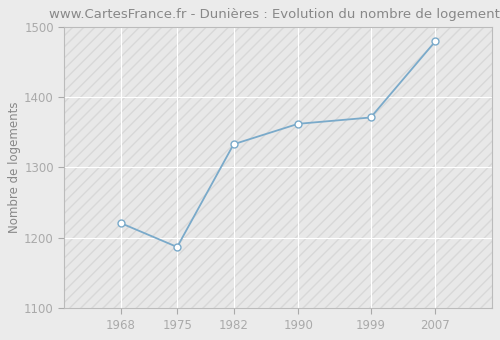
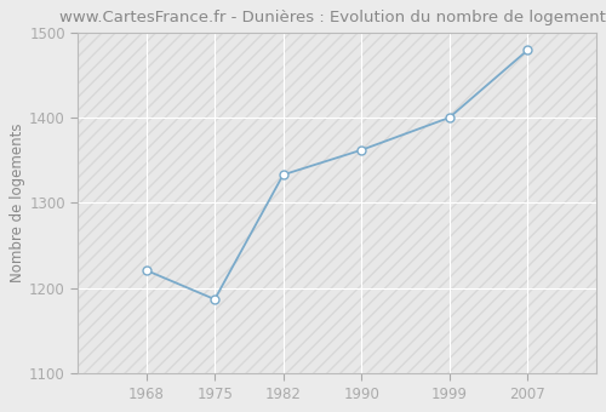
1999: 1371 -> 1400
